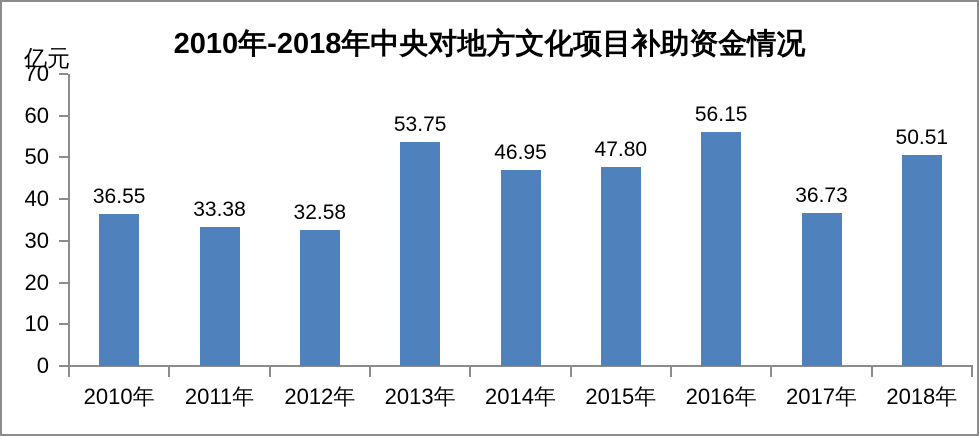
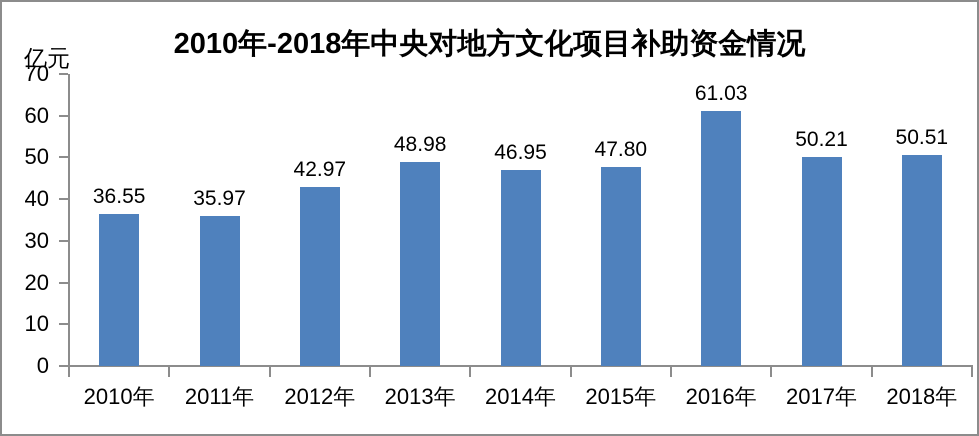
2011年: 33.38 -> 35.97
2012年: 32.58 -> 42.97
2013年: 53.75 -> 48.98
2016年: 56.15 -> 61.03
2017年: 36.73 -> 50.21
